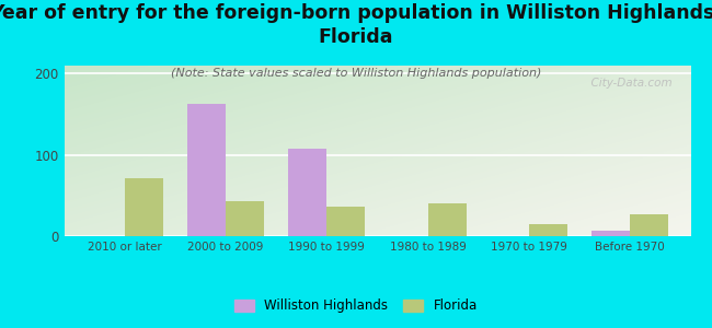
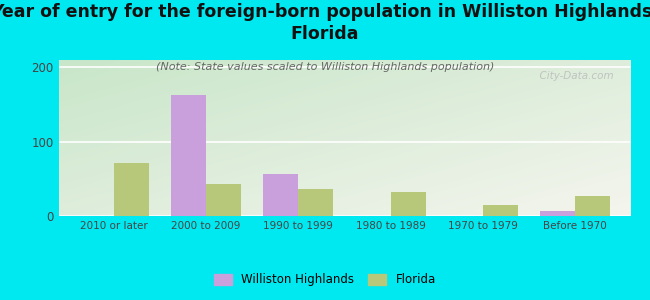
Williston Highlands/1990 to 1999: 108 -> 57
Florida/1980 to 1989: 40 -> 32
